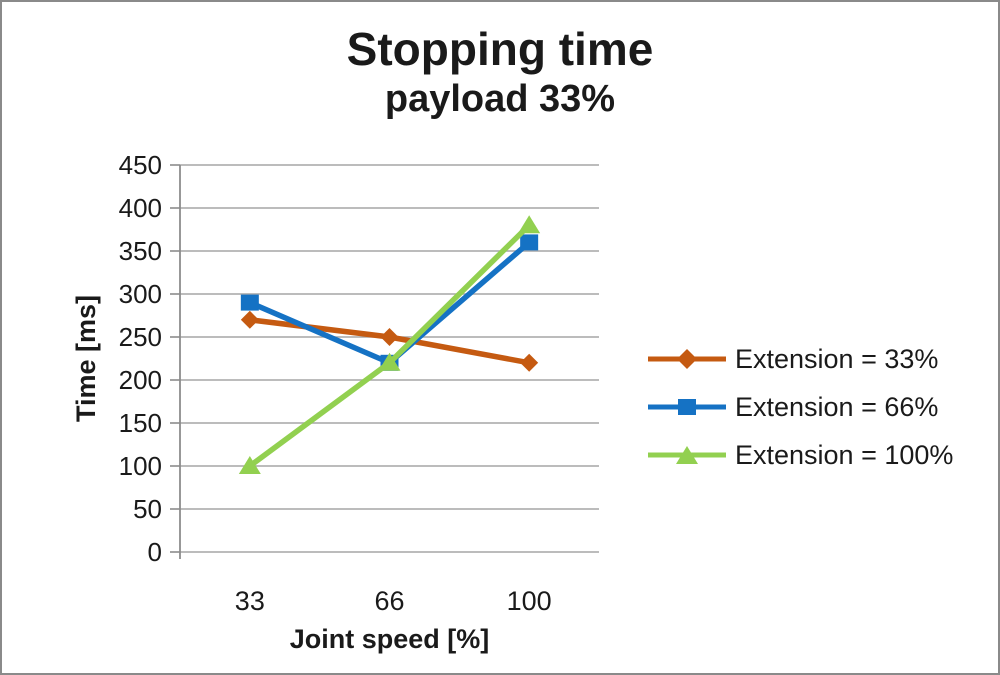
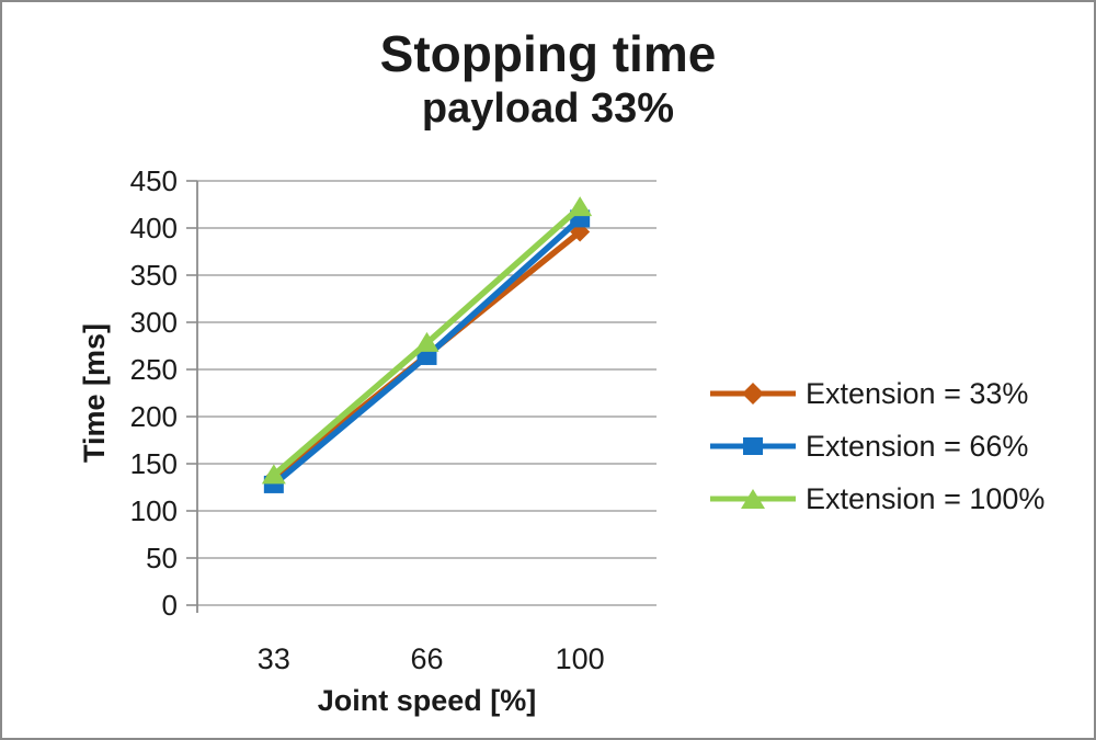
Extension = 33%/33: 270 -> 140
Extension = 66%/33: 290 -> 130
Extension = 100%/33: 100 -> 140
Extension = 33%/66: 250 -> 260
Extension = 66%/66: 220 -> 260
Extension = 100%/66: 220 -> 280
Extension = 33%/100: 220 -> 400
Extension = 66%/100: 360 -> 410
Extension = 100%/100: 380 -> 420
